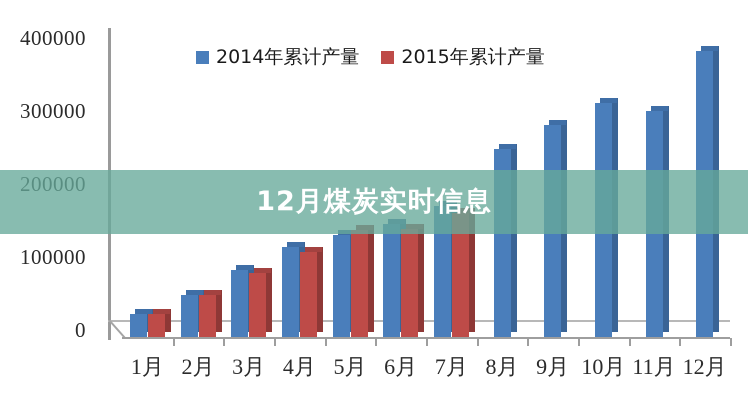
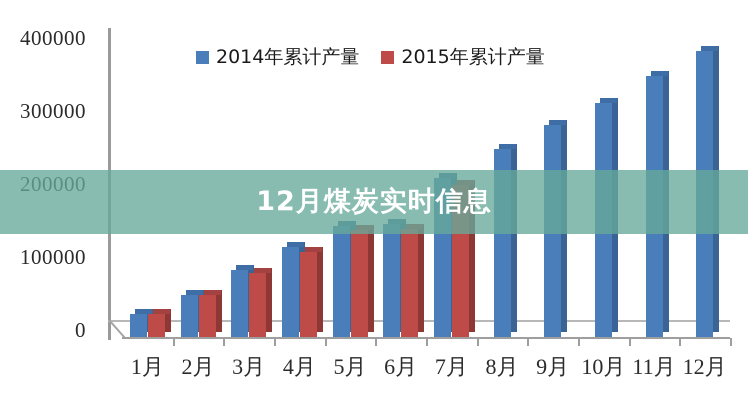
2014年累计产量/5月: 140000 -> 150000
2014年累计产量/7月: 180000 -> 220000
2015年累计产量/7月: 170000 -> 210000
2014年累计产量/11月: 310000 -> 360000
